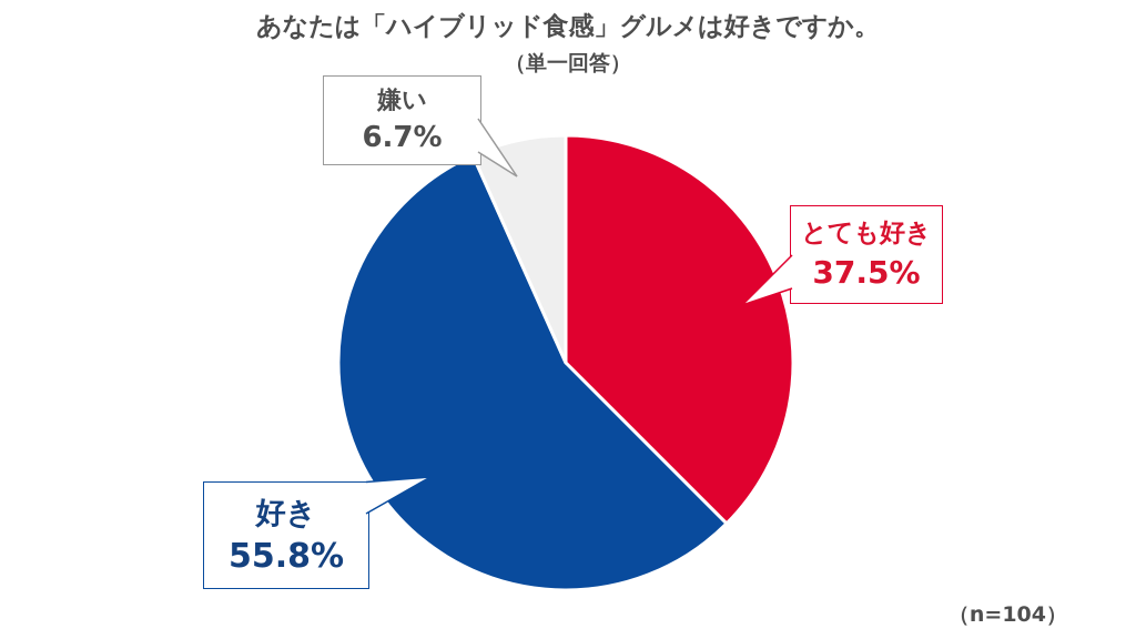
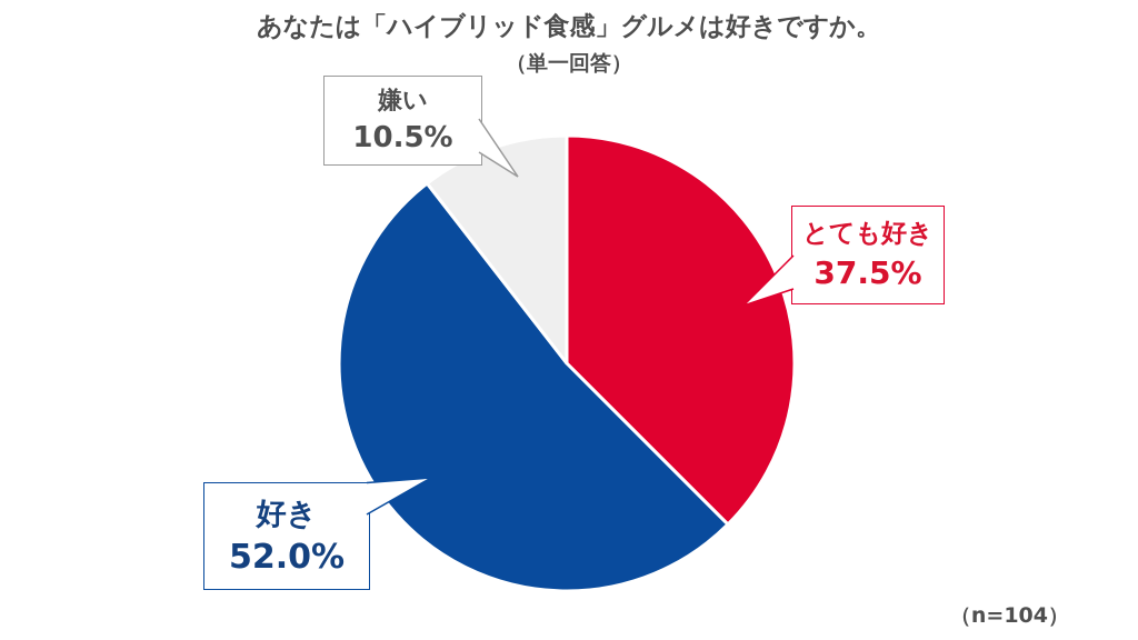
好き: 55.8% -> 52.0%
嫌い: 6.7% -> 10.5%
